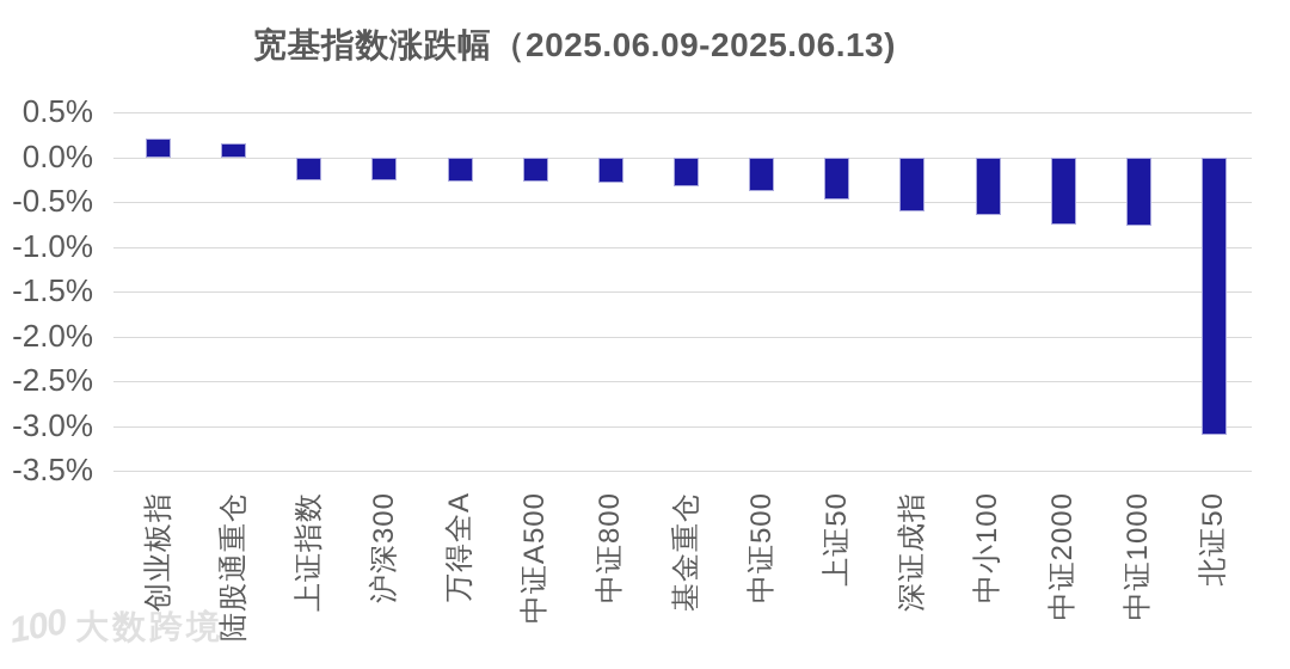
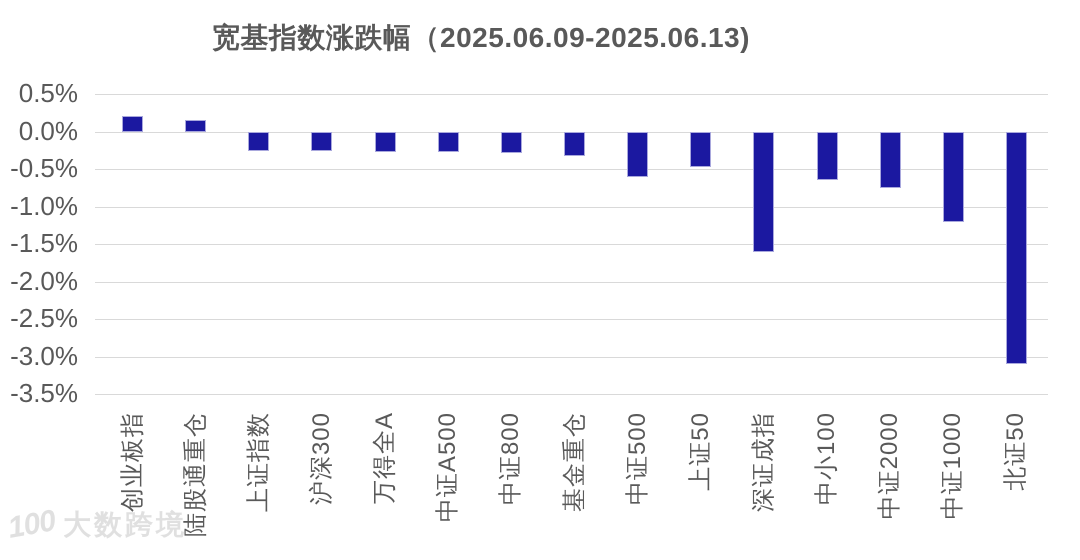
中证500: -0.4% -> -0.6%
深证成指: -0.6% -> -1.6%
中证1000: -0.8% -> -1.2%
